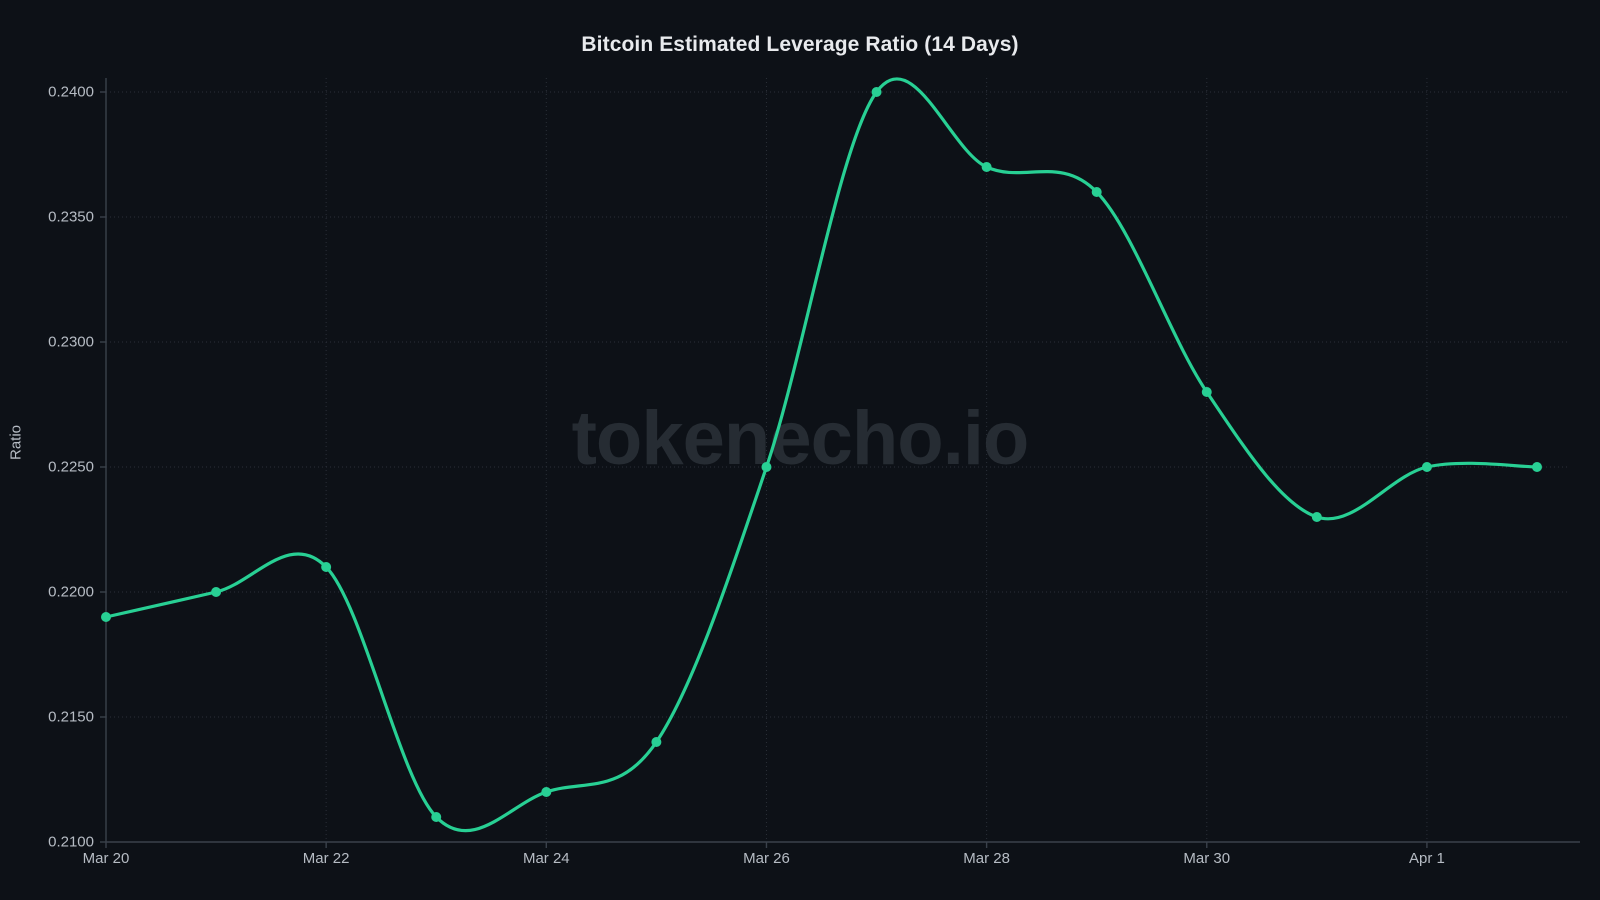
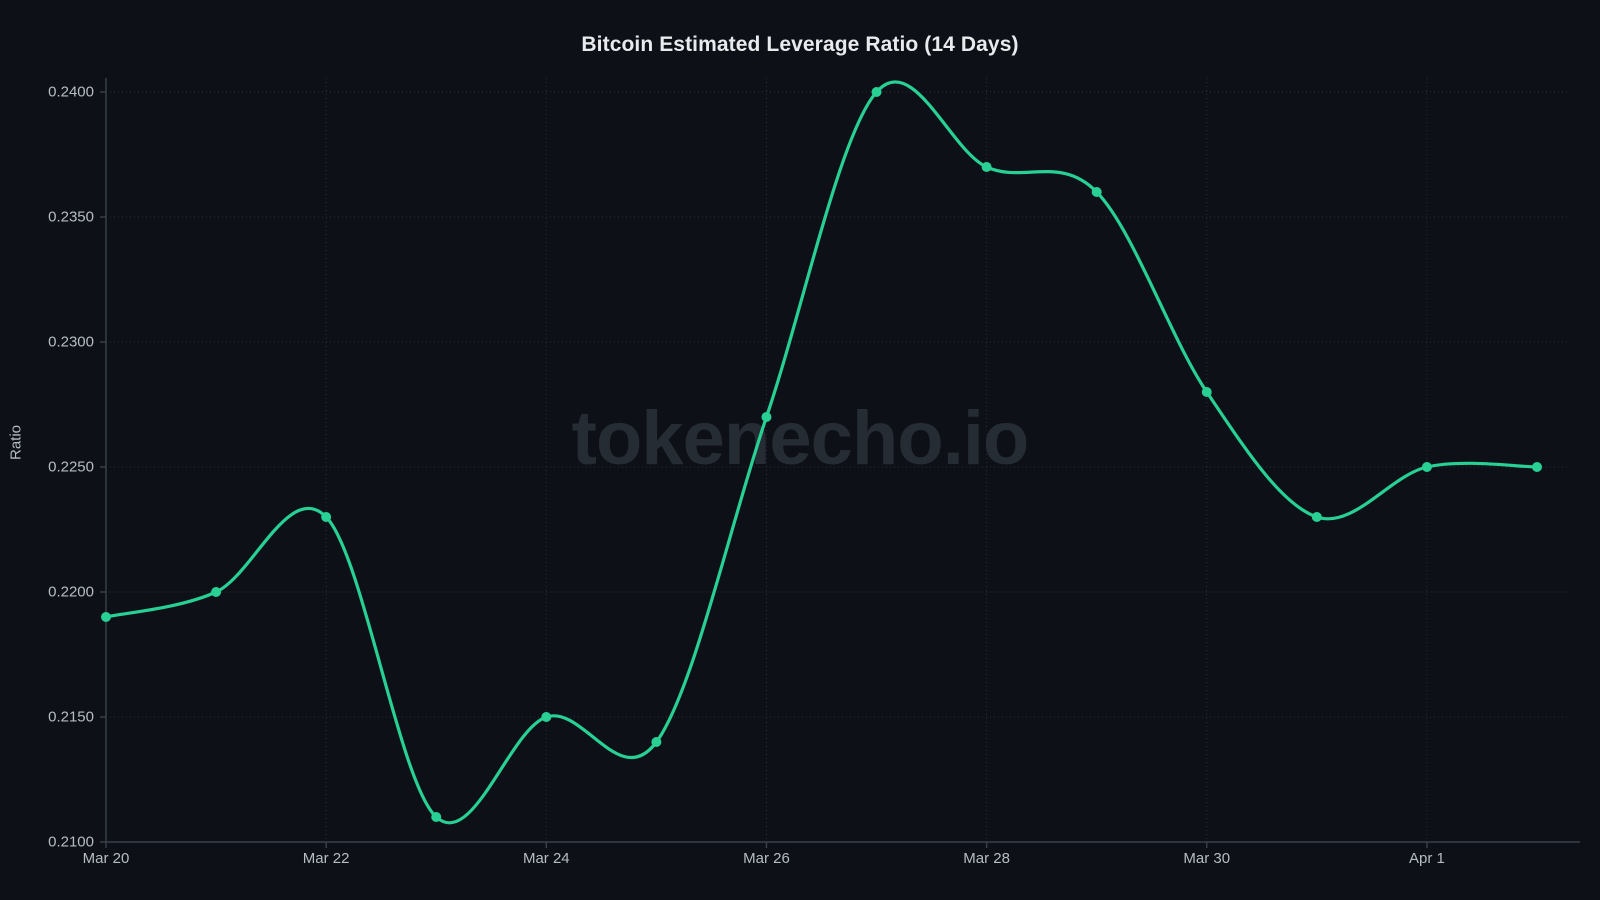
Mar 22: 0.221 -> 0.223
Mar 24: 0.212 -> 0.215
Mar 26: 0.225 -> 0.227
